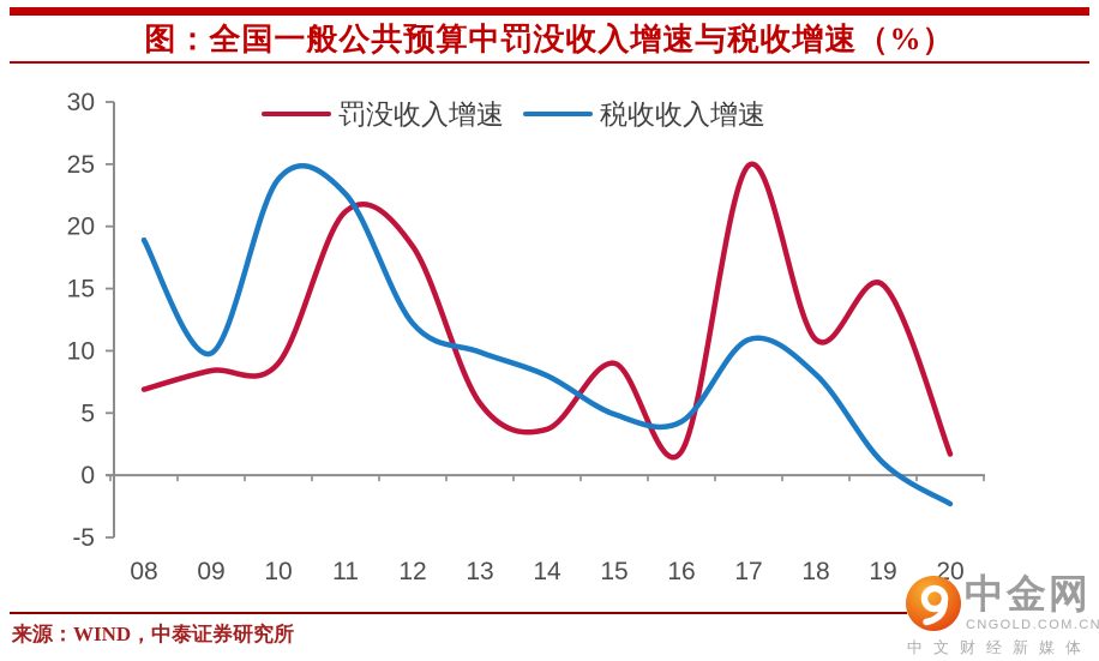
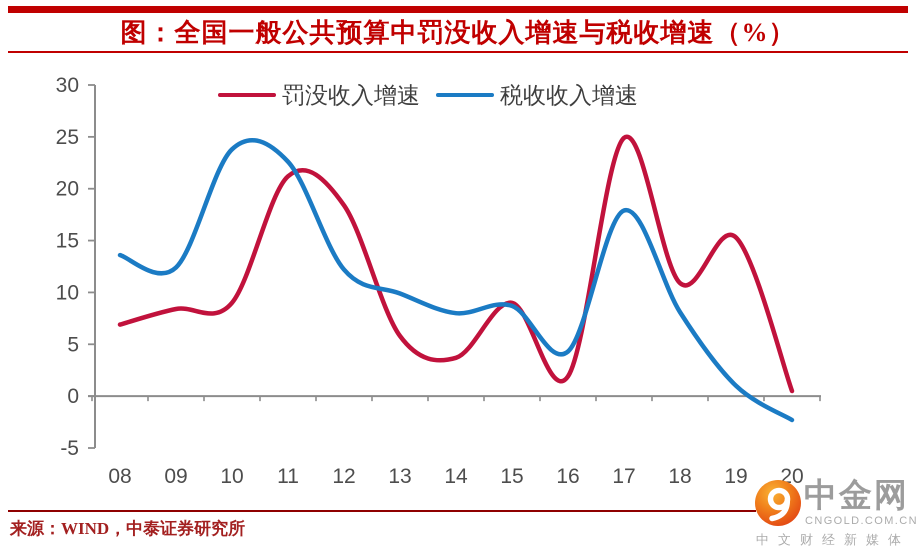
税收收入增速/08: 18.9 -> 13.6
税收收入增速/09: 9.8 -> 12.4
税收收入增速/15: 4.9 -> 8.7
税收收入增速/17: 10.9 -> 17.9
罚没收入增速/20: 1.7 -> 0.5
